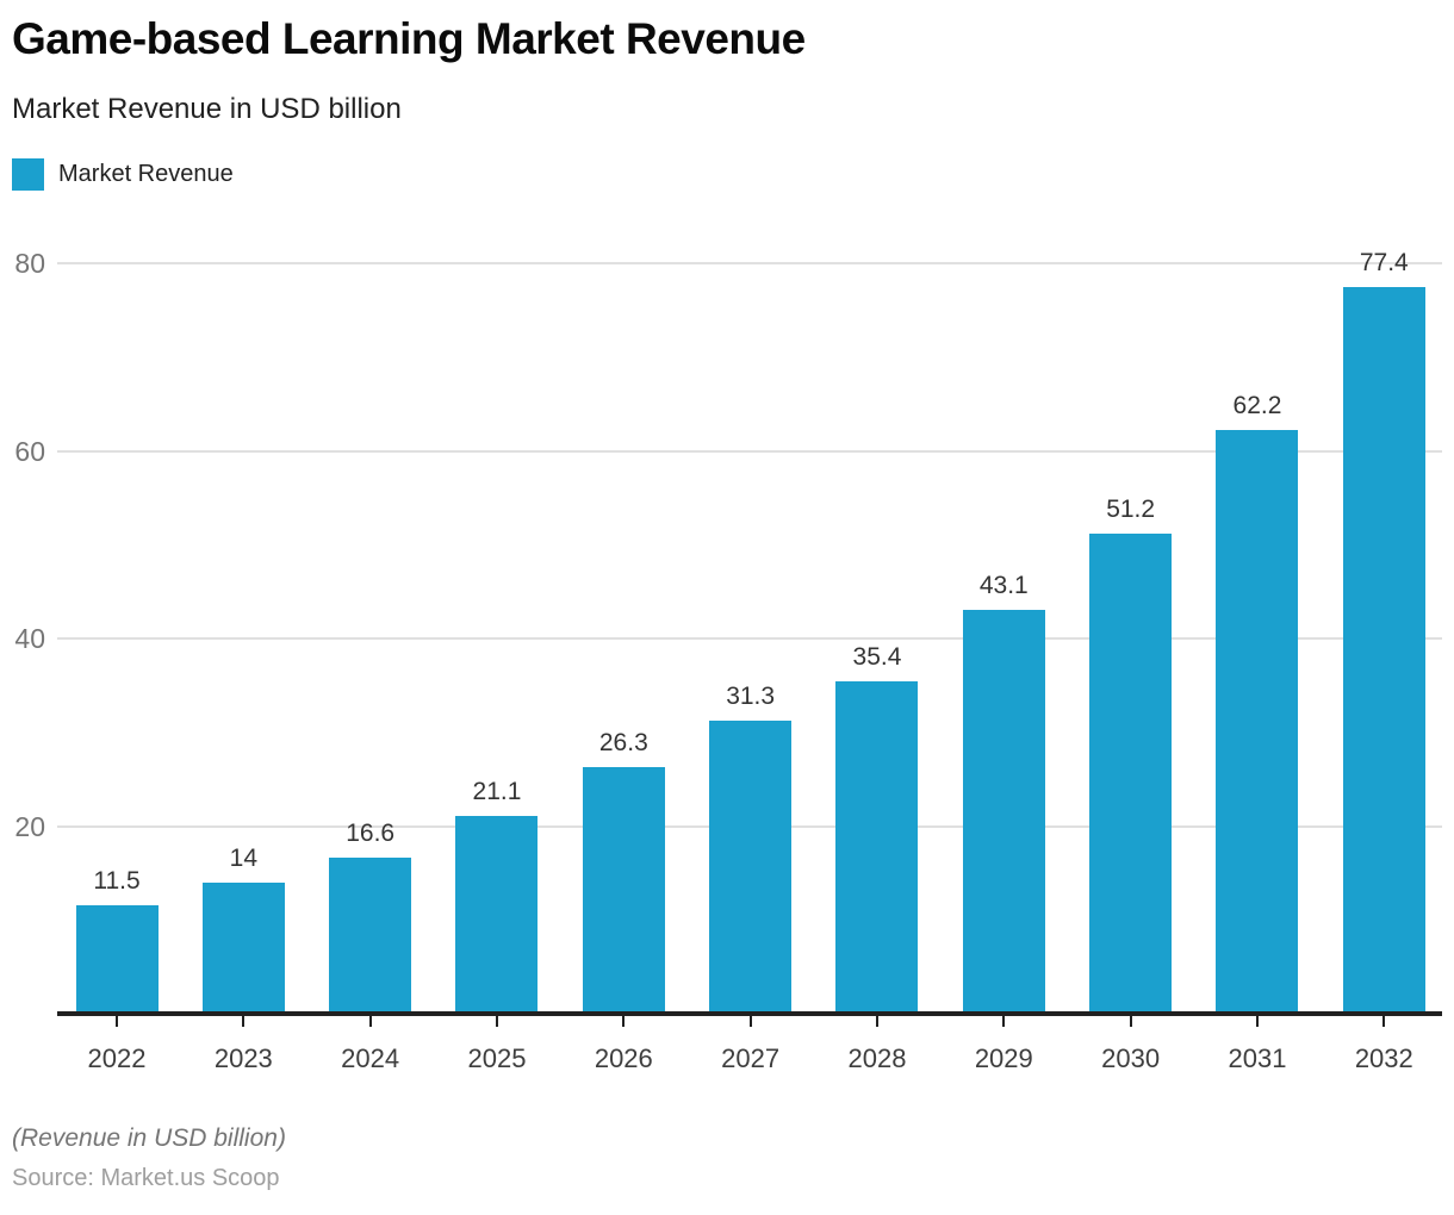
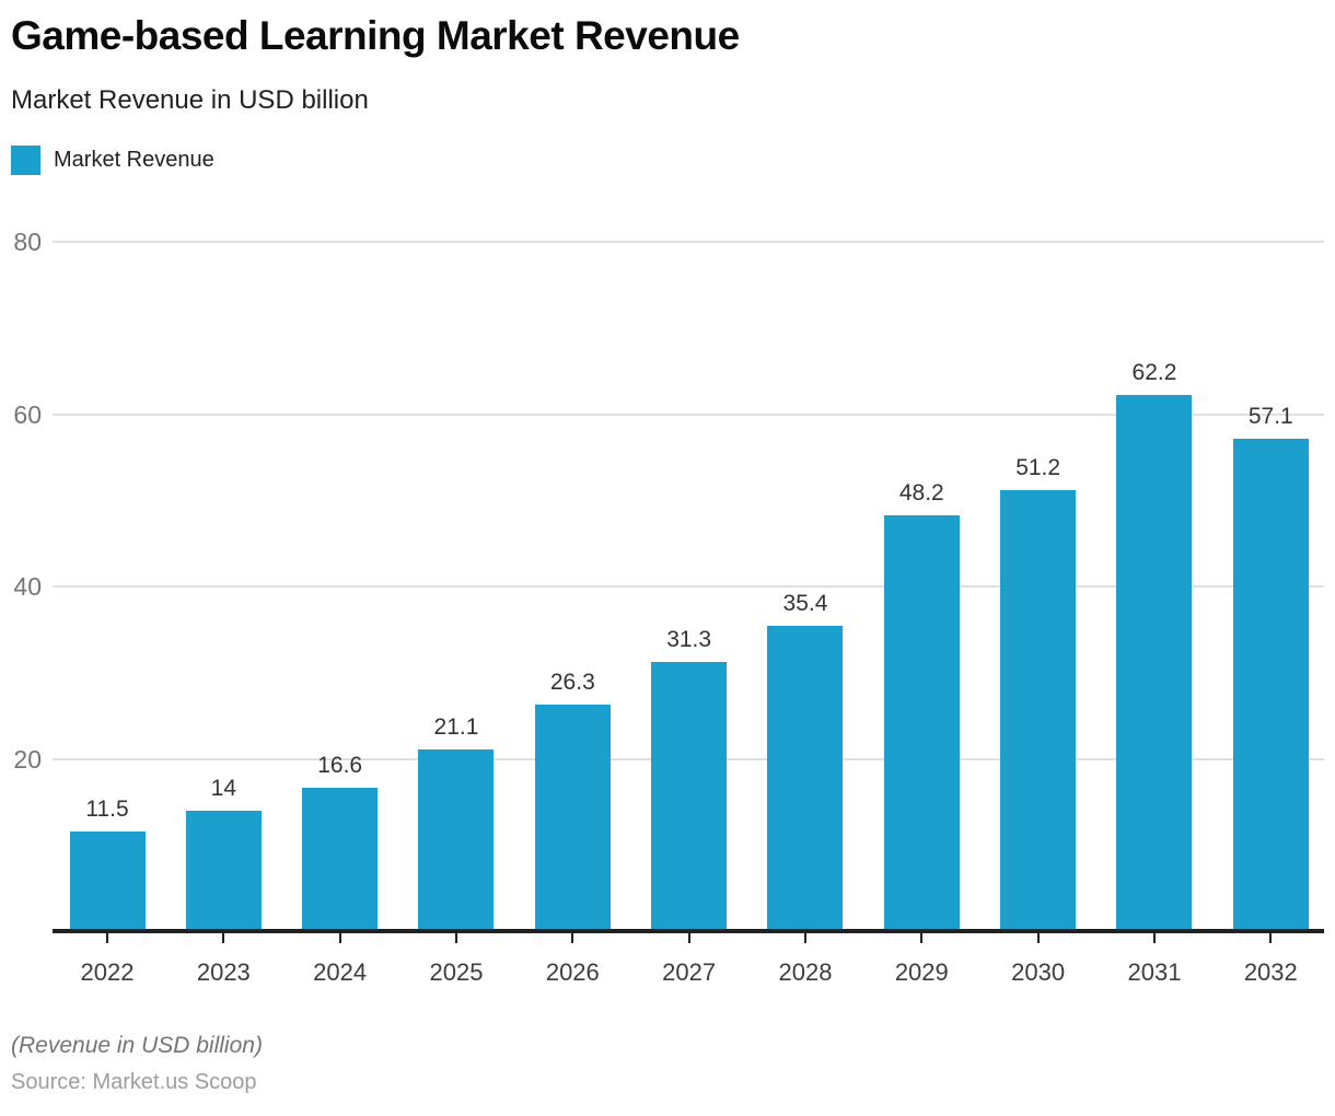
2029: 43.1 -> 48.2
2032: 77.4 -> 57.1
